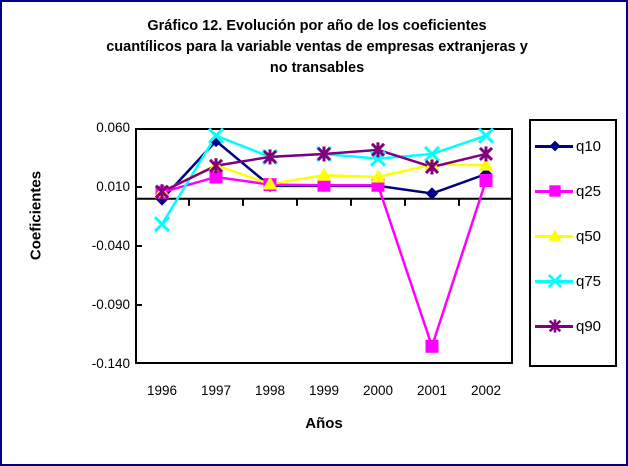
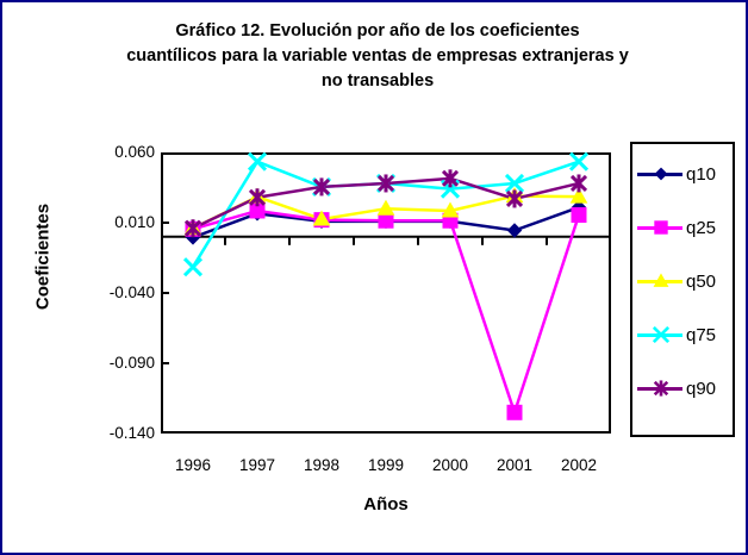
q10/1997: 0.049 -> 0.017
